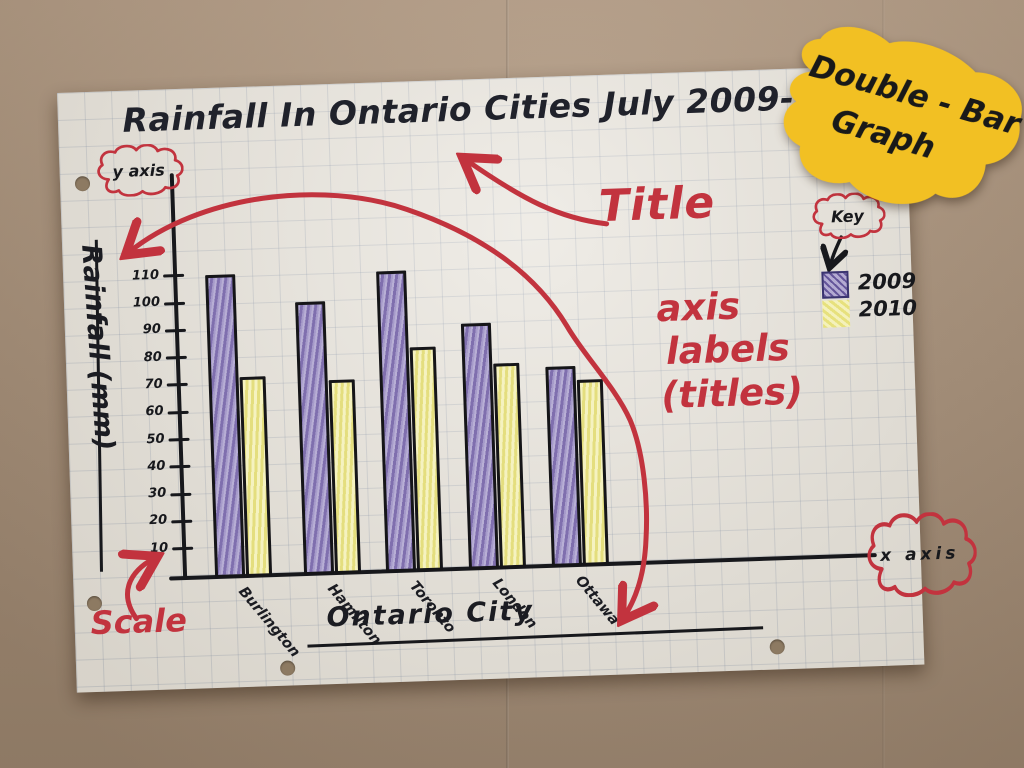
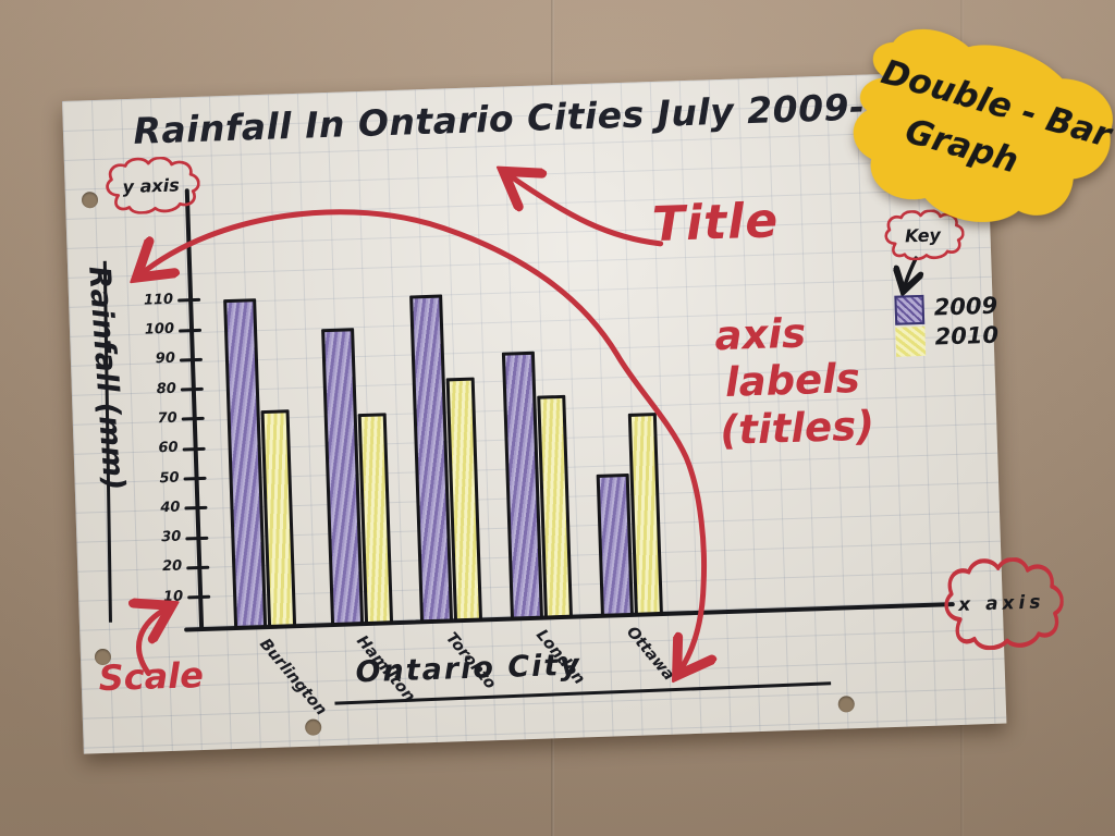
2009/Ottawa: 72 -> 47
